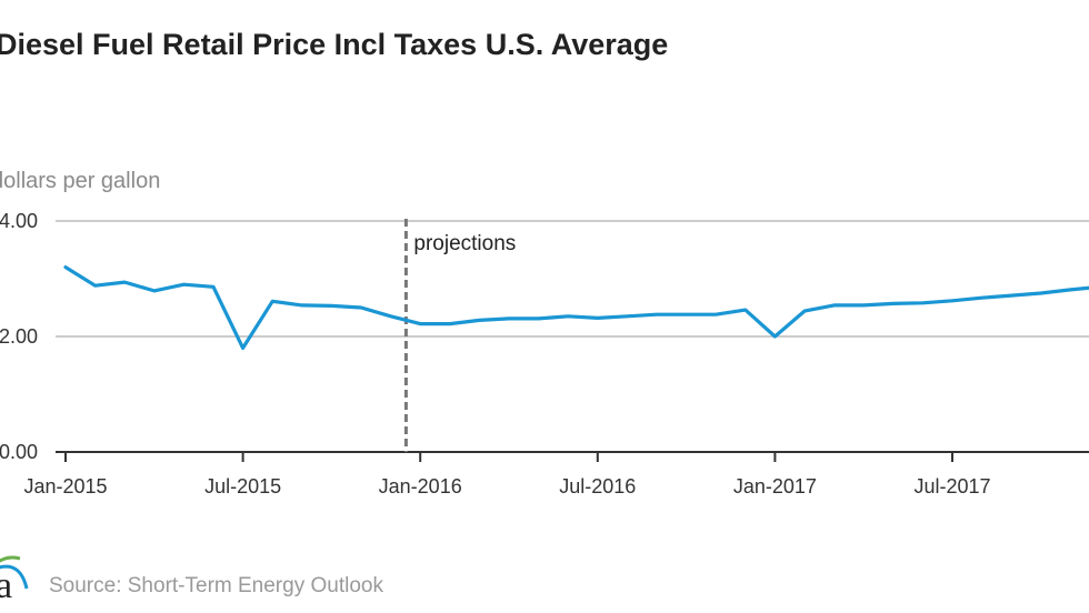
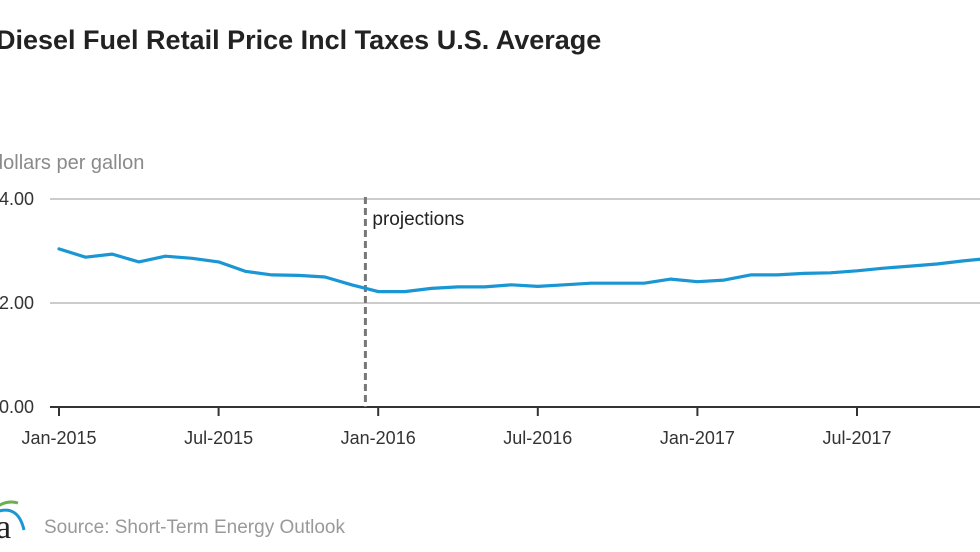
Jan-2015: 3.2 -> 3.0
Jul-2015: 1.8 -> 2.8
Jan-2017: 2.0 -> 2.4
